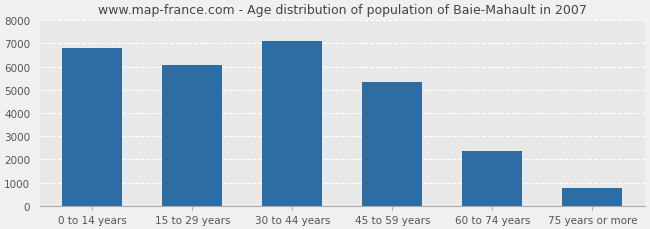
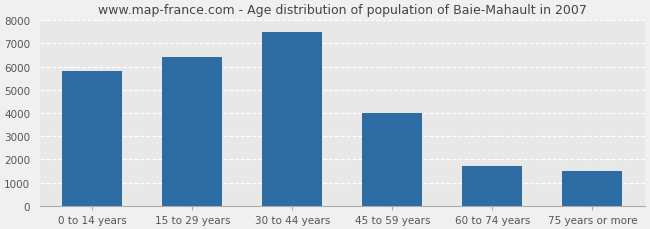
0 to 14 years: 6800 -> 5800
15 to 29 years: 6050 -> 6400
30 to 44 years: 7100 -> 7500
45 to 59 years: 5350 -> 4000
60 to 74 years: 2350 -> 1700
75 years or more: 750 -> 1500
